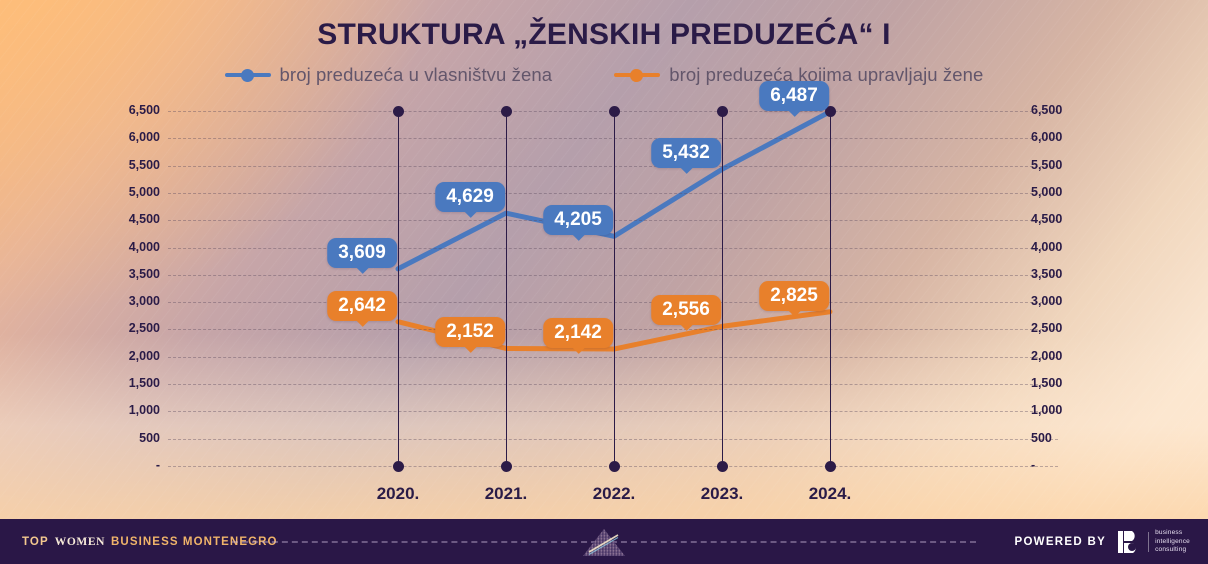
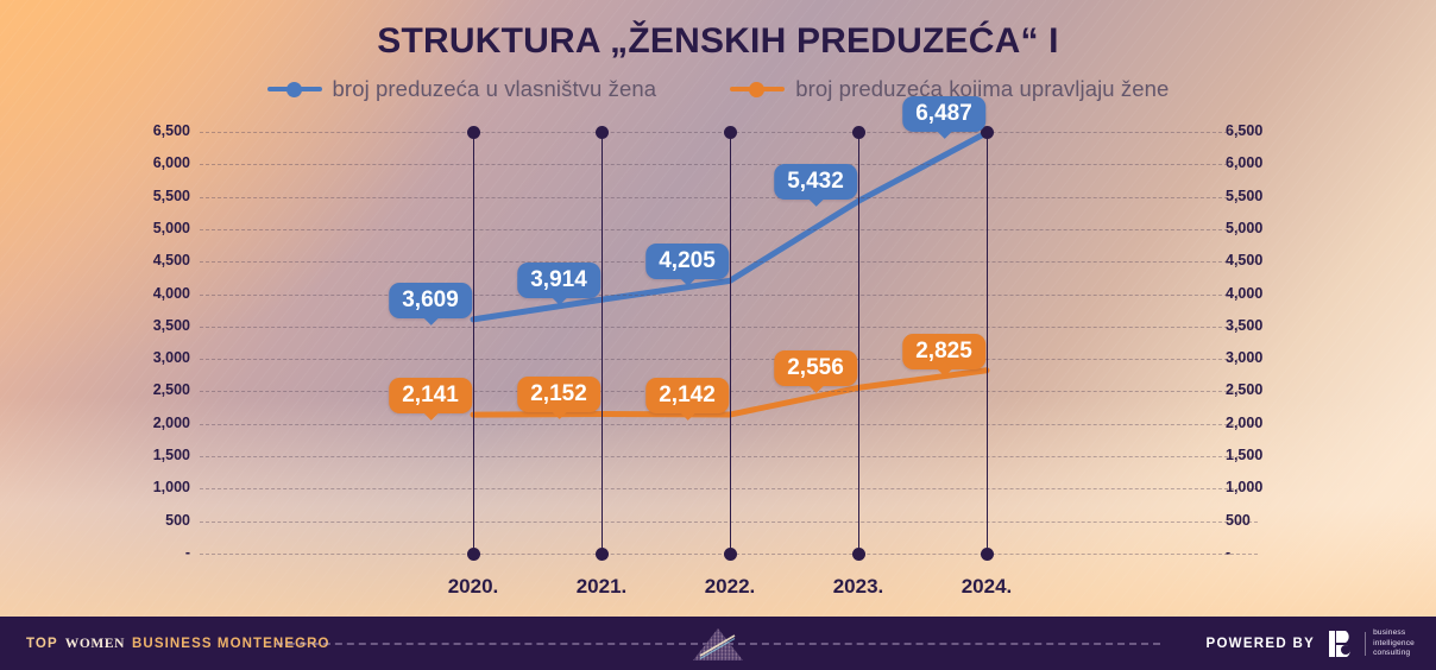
broj preduzeća kojima upravljaju žene/2020.: 2,642 -> 2,141
broj preduzeća u vlasništvu žena/2021.: 4,629 -> 3,914
